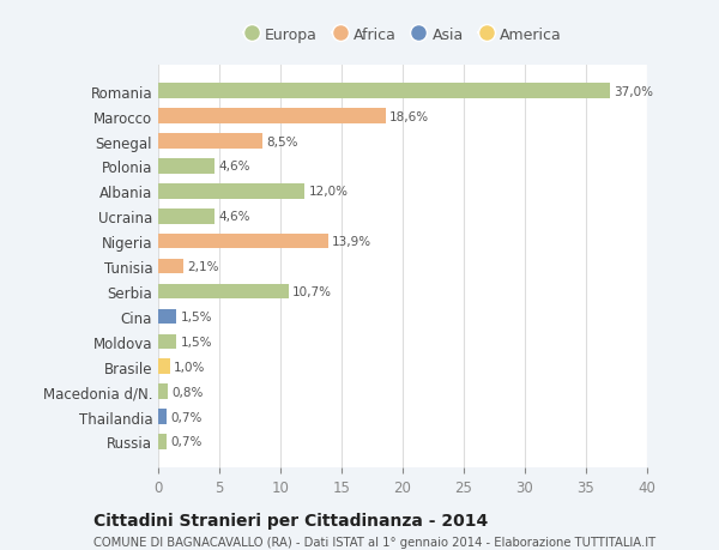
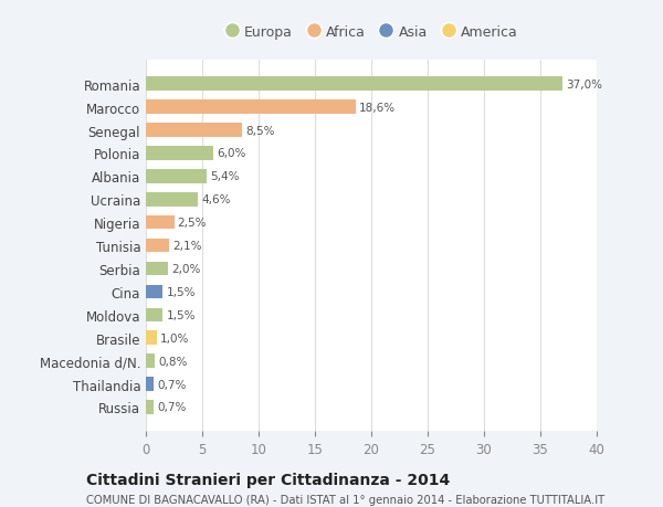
Polonia: 4,6% -> 6,0%
Albania: 12,0% -> 5,4%
Nigeria: 13,9% -> 2,5%
Serbia: 10,7% -> 2,0%
